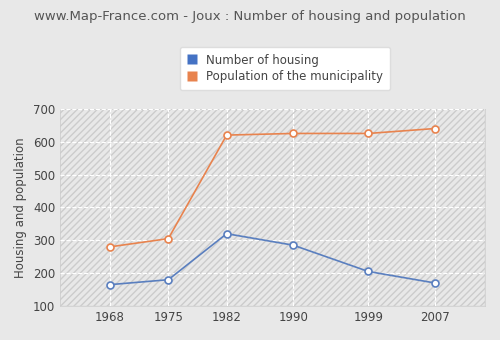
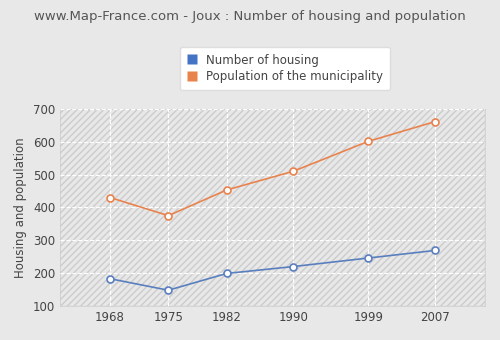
Number of housing/1968: 165 -> 183
Population of the municipality/1968: 280 -> 430
Number of housing/1975: 180 -> 148
Population of the municipality/1975: 305 -> 375
Number of housing/1982: 320 -> 199
Population of the municipality/1982: 620 -> 453
Number of housing/1990: 285 -> 220
Population of the municipality/1990: 625 -> 510
Number of housing/1999: 205 -> 246
Population of the municipality/1999: 625 -> 601
Number of housing/2007: 170 -> 269
Population of the municipality/2007: 640 -> 661
